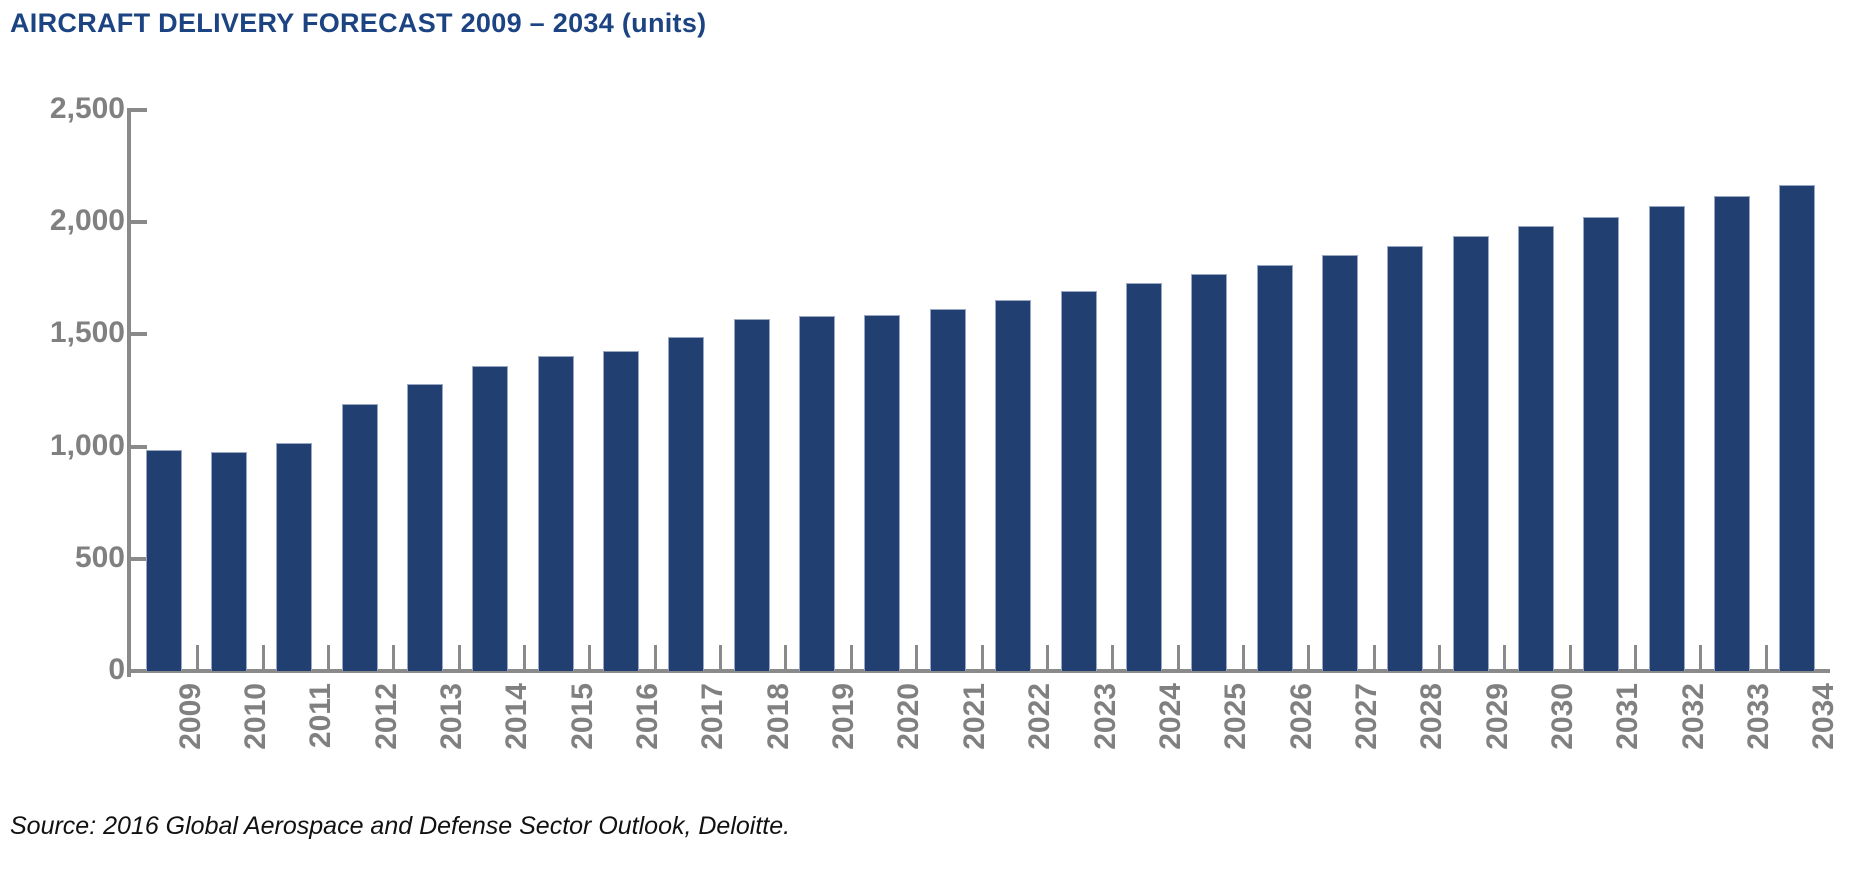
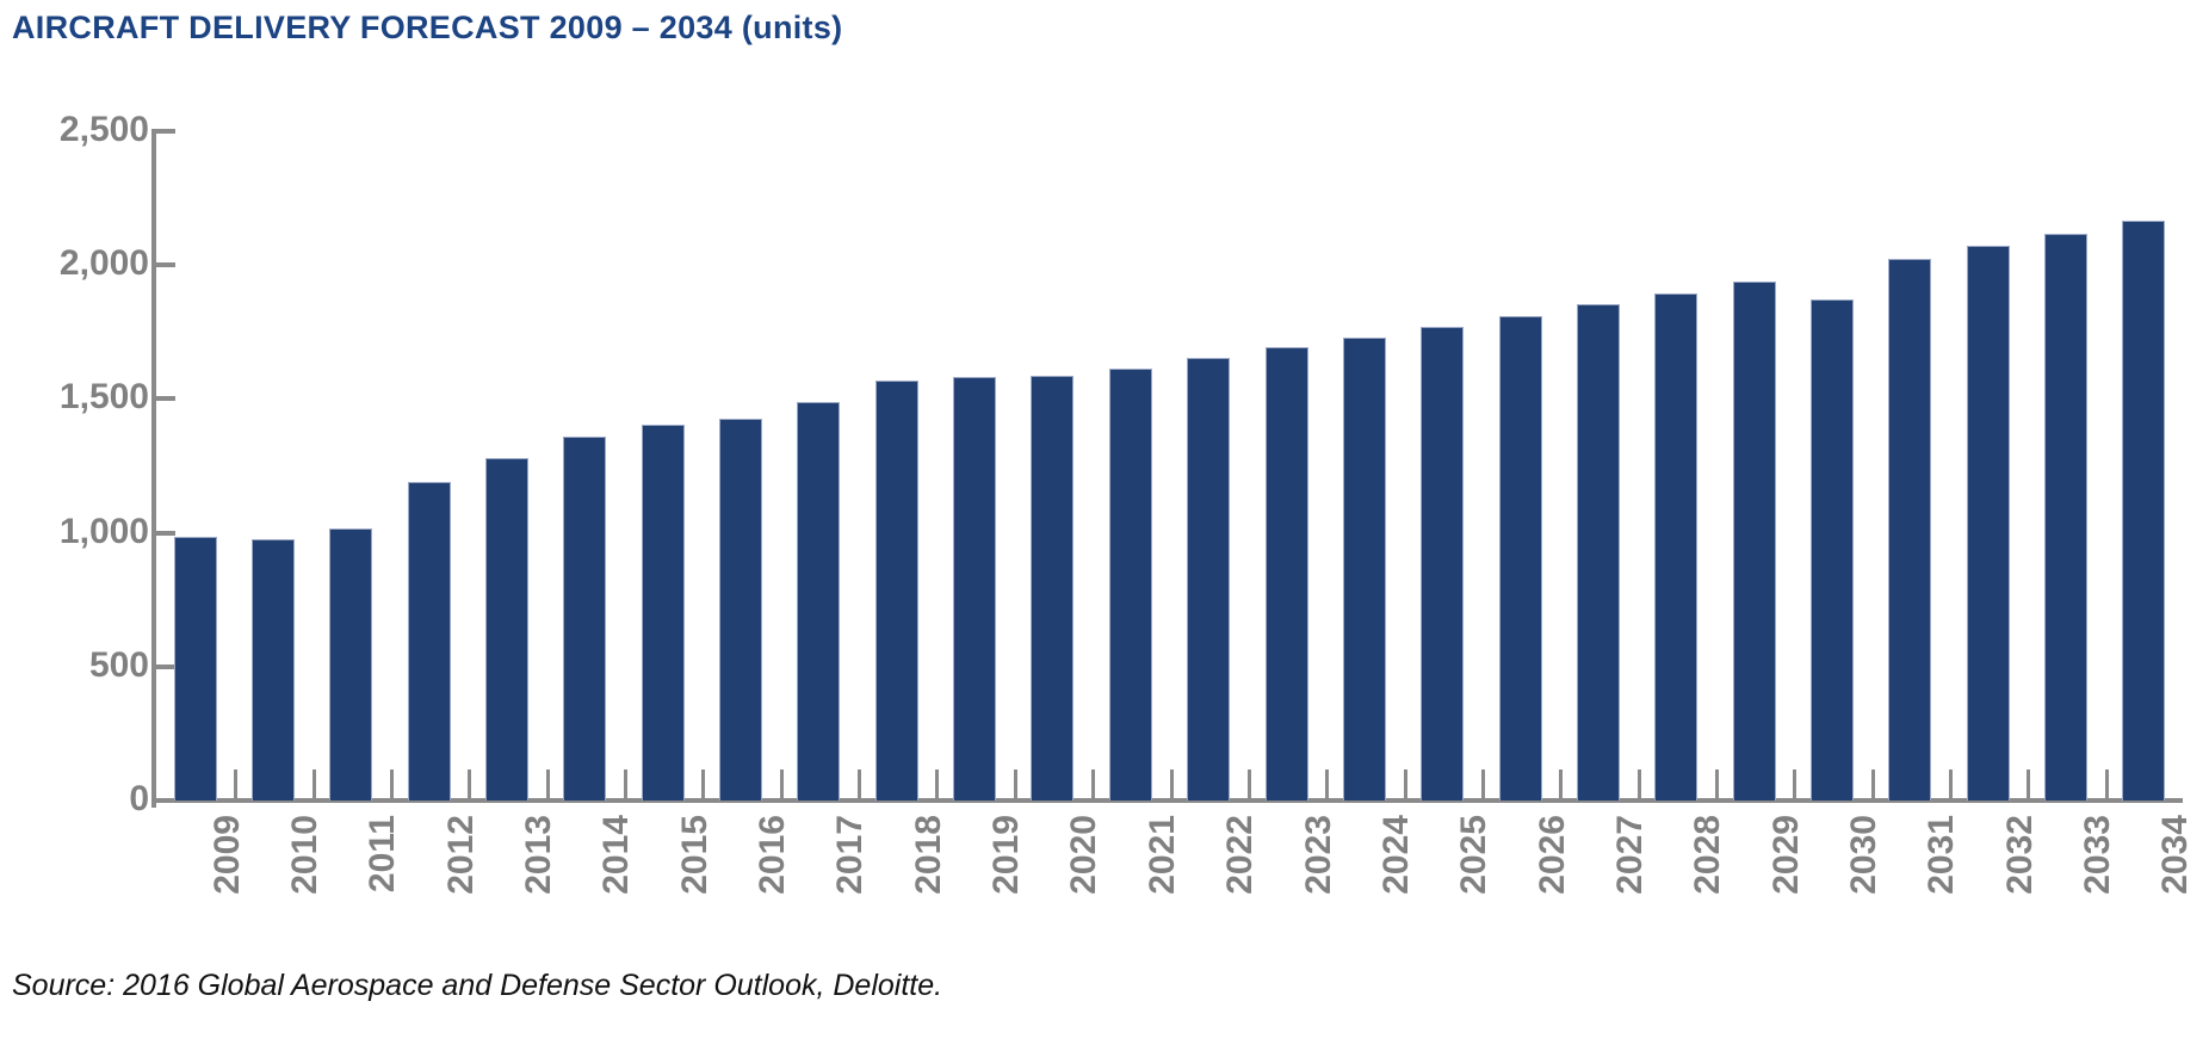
2030: 1980 -> 1870
